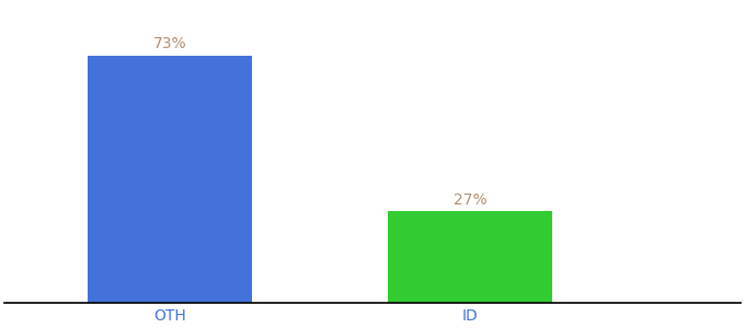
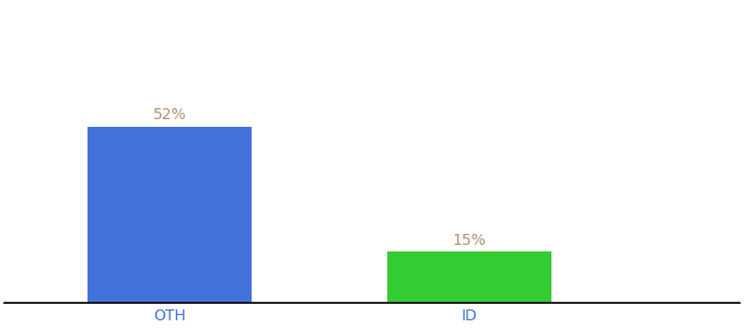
OTH: 73% -> 52%
ID: 27% -> 15%
